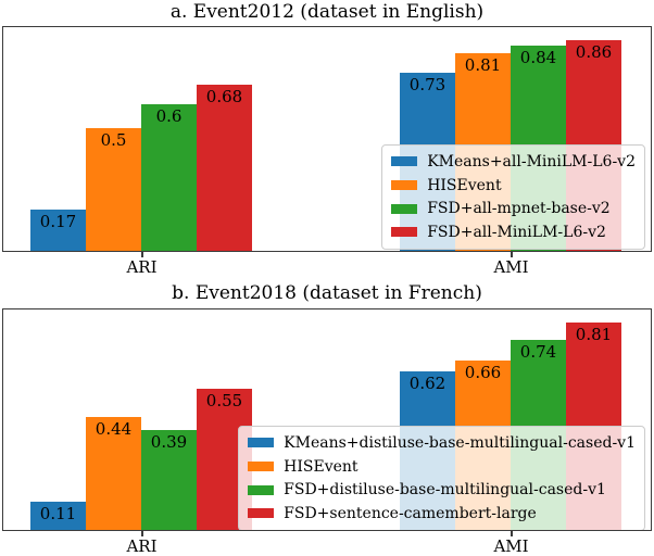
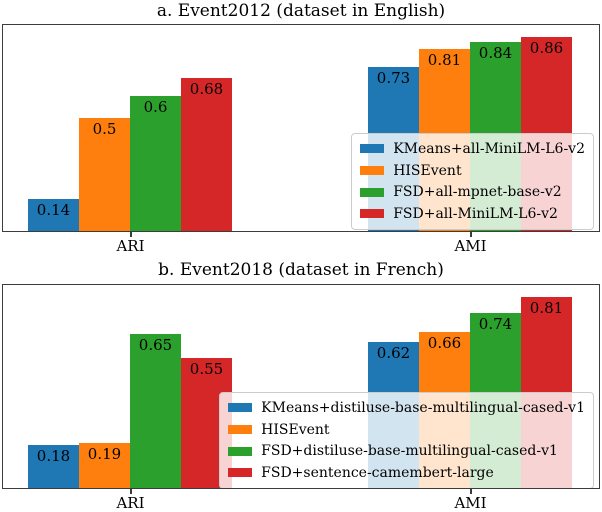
a. Event2012 (dataset in English)/KMeans+all-MiniLM-L6-v2/ARI: 0.17 -> 0.14
b. Event2018 (dataset in French)/KMeans+distiluse-base-multilingual-cased-v1/ARI: 0.11 -> 0.18
b. Event2018 (dataset in French)/HISEvent/ARI: 0.44 -> 0.19
b. Event2018 (dataset in French)/FSD+distiluse-base-multilingual-cased-v1/ARI: 0.39 -> 0.65
